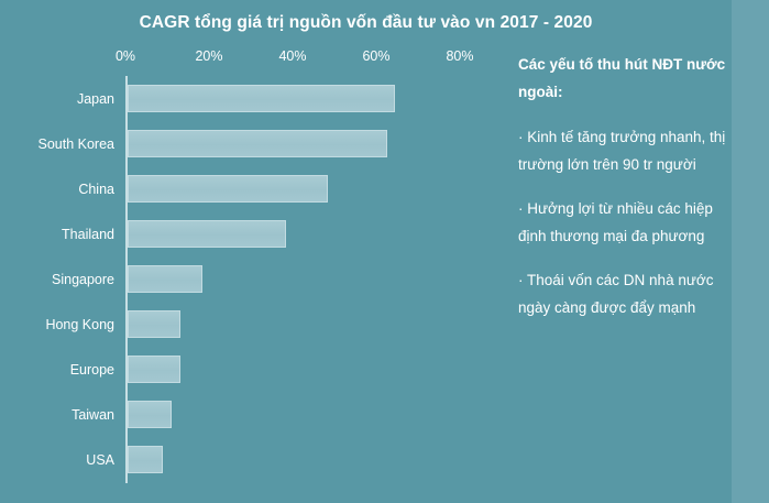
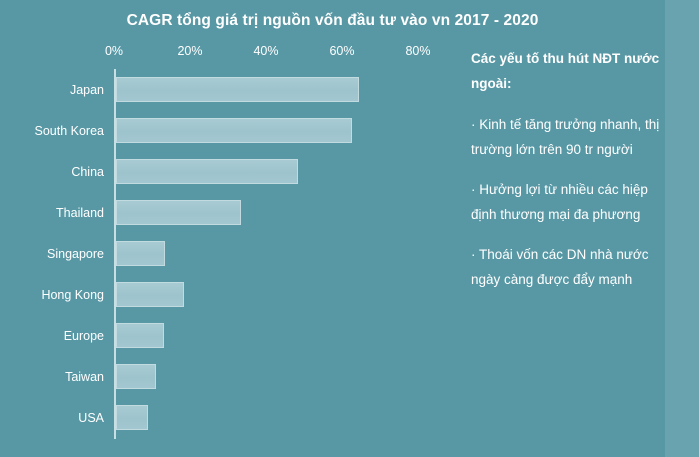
Thailand: 38% -> 33%
Singapore: 18% -> 13%
Hong Kong: 12% -> 18%
